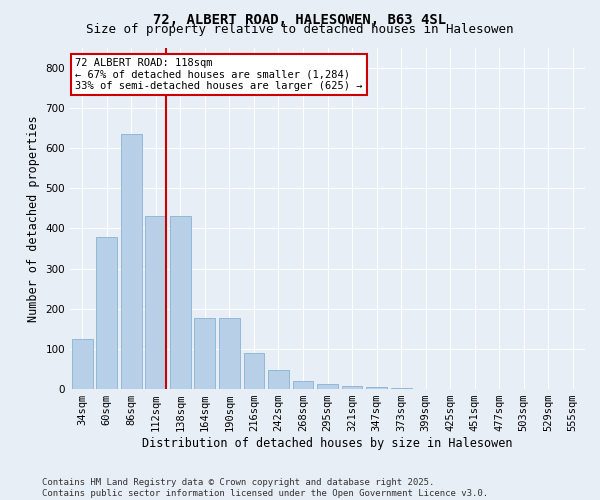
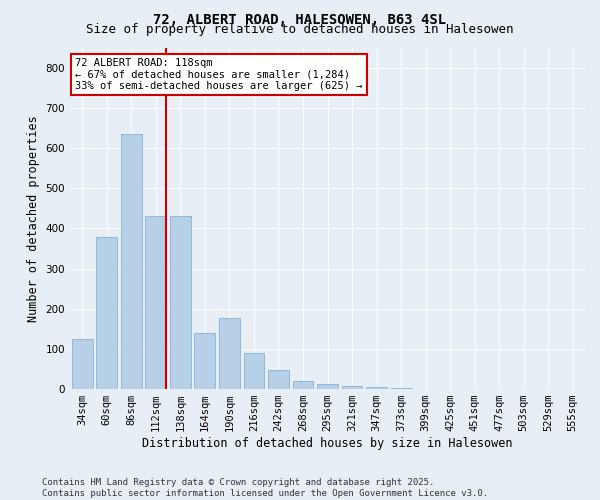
164sqm: 178 -> 140
